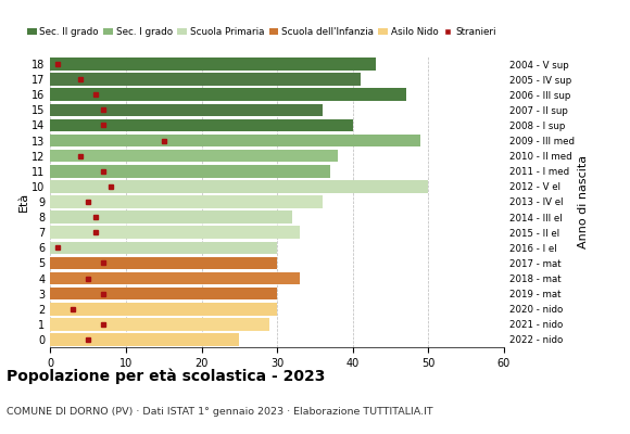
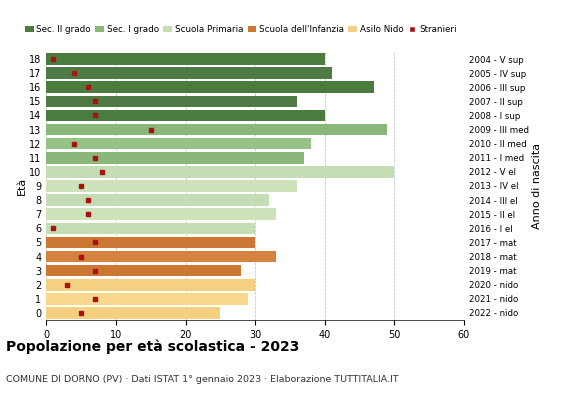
18: 43 -> 40
3: 30 -> 28
